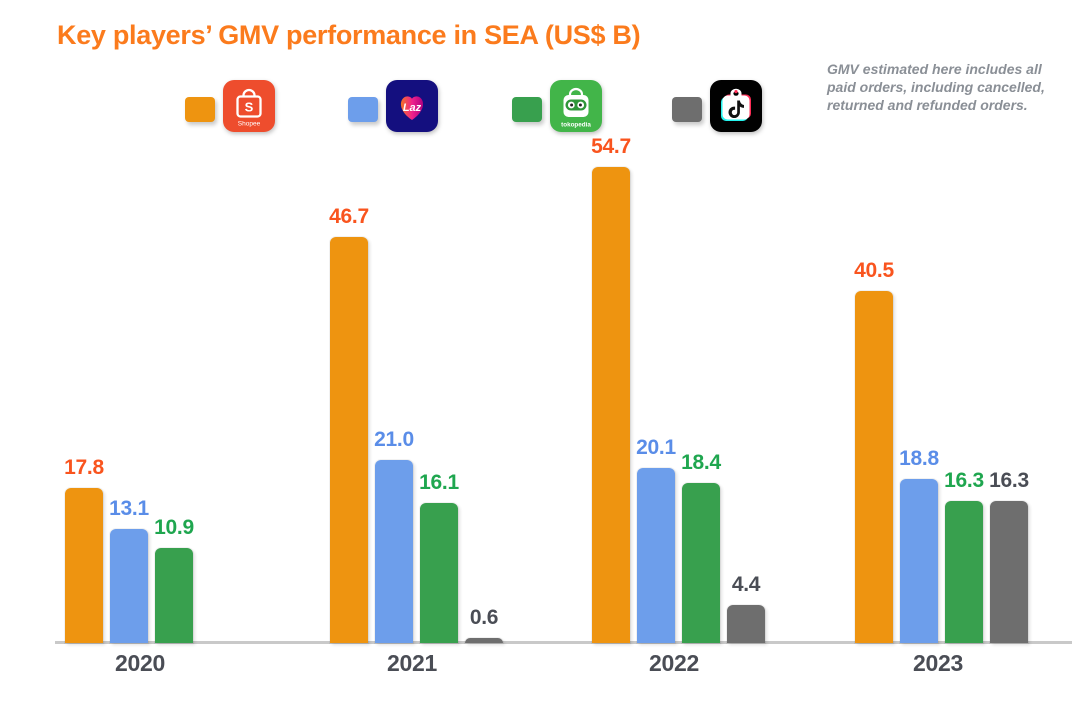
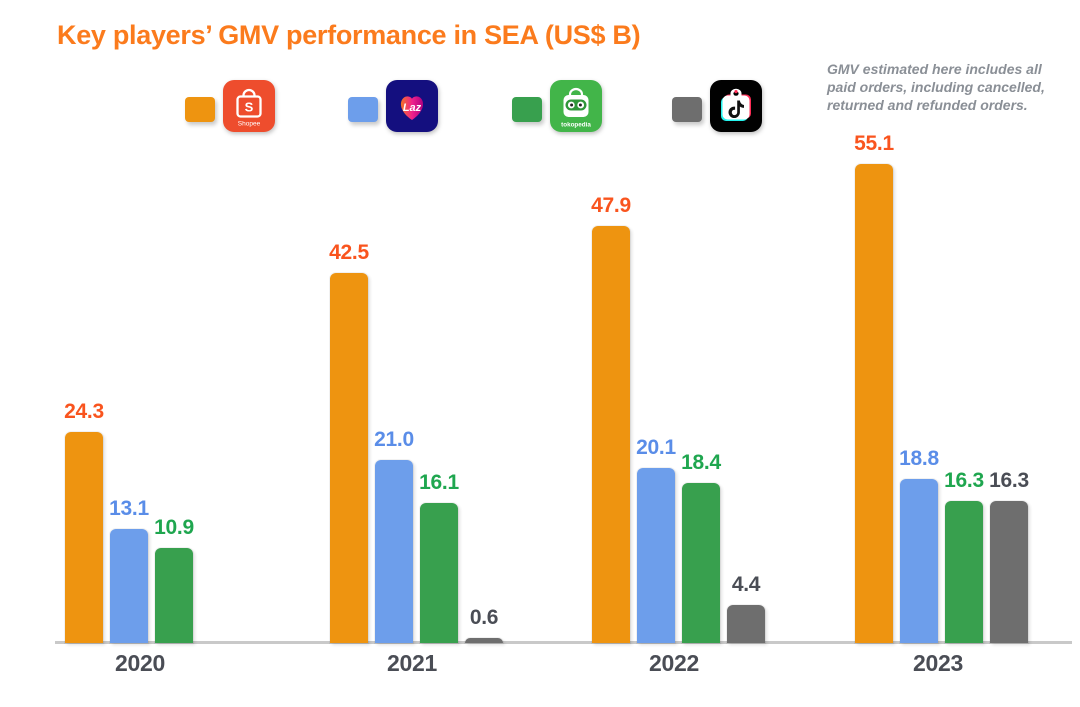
Shopee/2020: 17.8 -> 24.3
Shopee/2021: 46.7 -> 42.5
Shopee/2022: 54.7 -> 47.9
Shopee/2023: 40.5 -> 55.1
